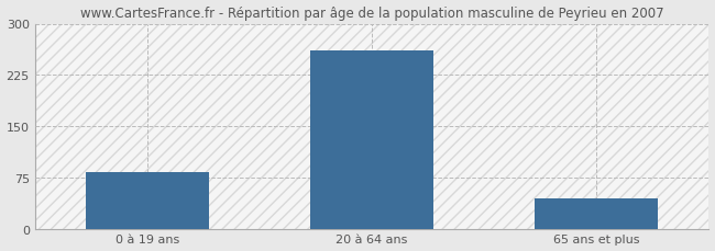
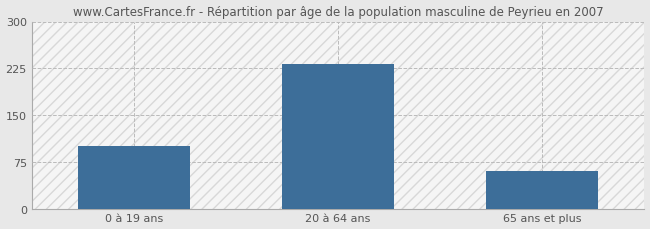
0 à 19 ans: 82 -> 100
20 à 64 ans: 260 -> 232
65 ans et plus: 45 -> 60
